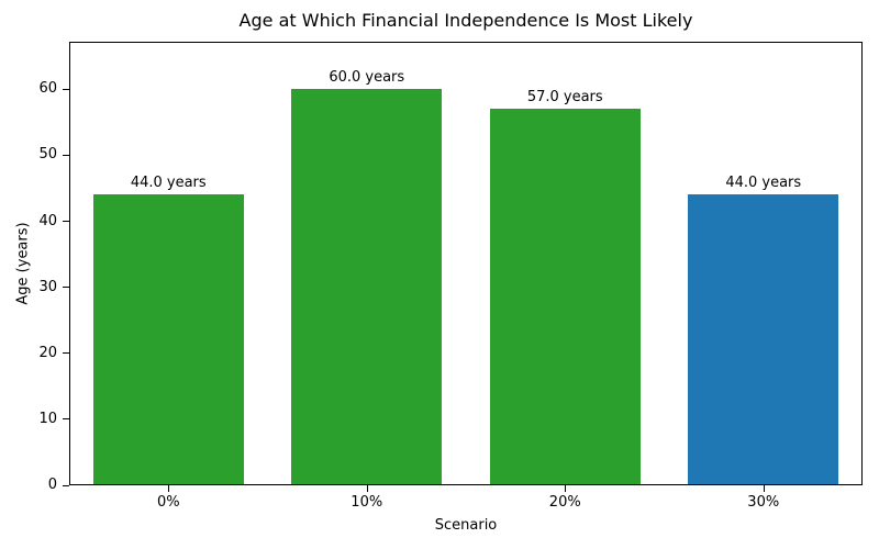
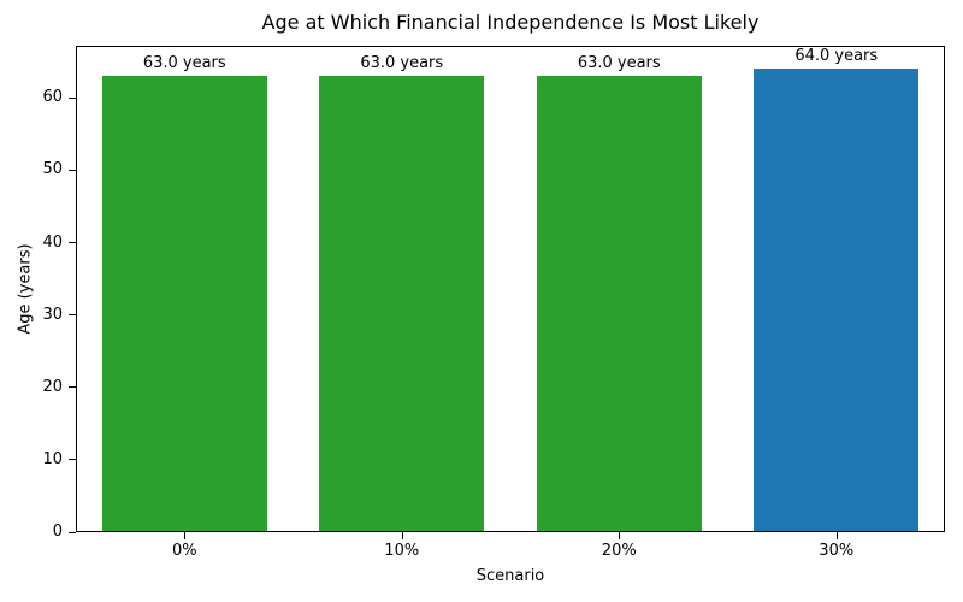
0%: 44.0 -> 63.0
10%: 60.0 -> 63.0
20%: 57.0 -> 63.0
30%: 44.0 -> 64.0
